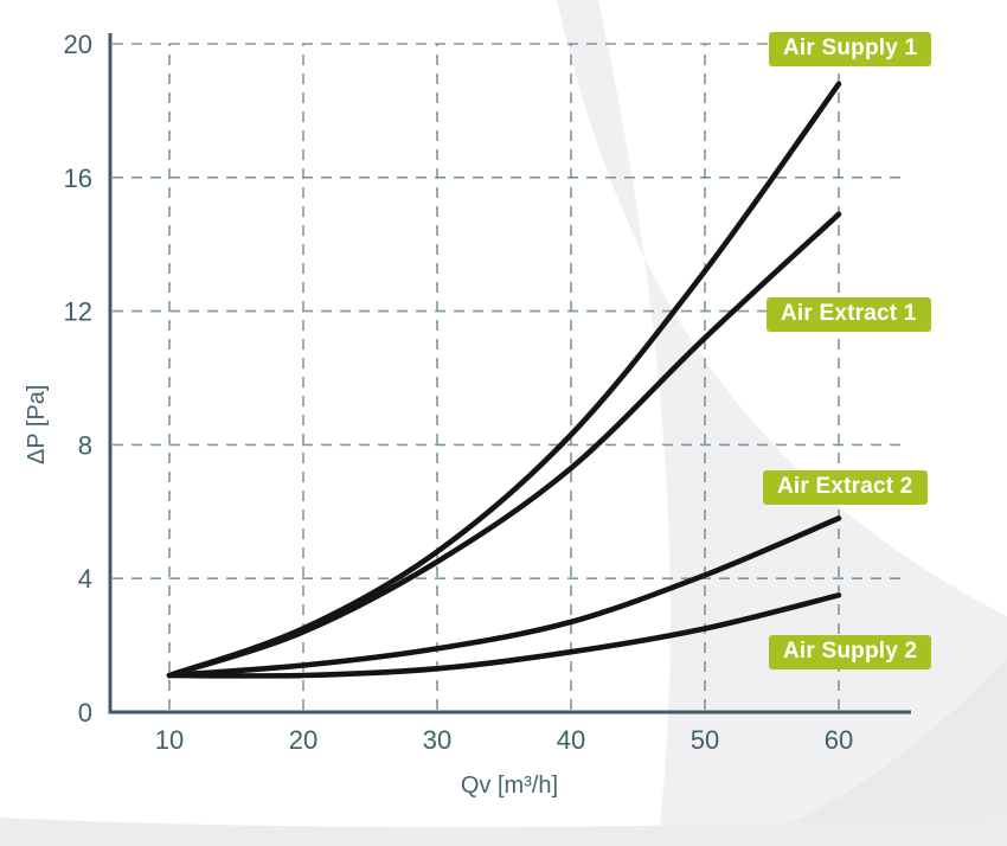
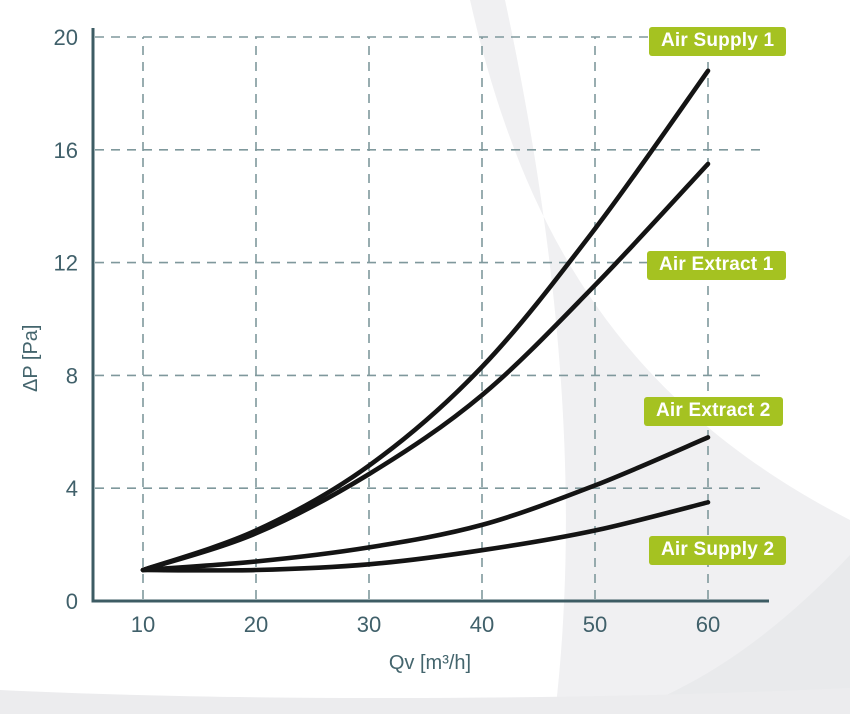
Air Extract 1/60: 14.9 -> 15.5
